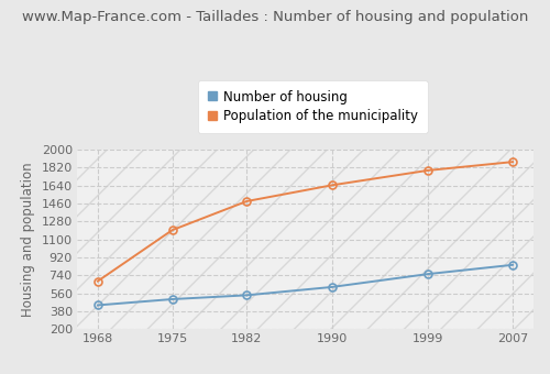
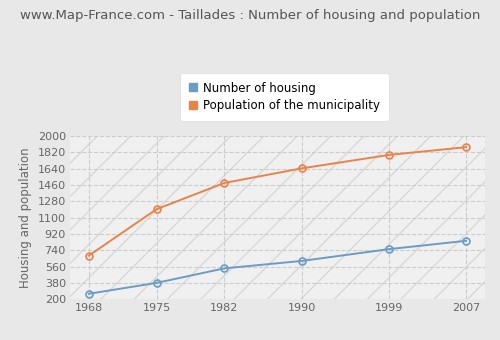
Number of housing/1968: 440 -> 260
Number of housing/1975: 500 -> 380
